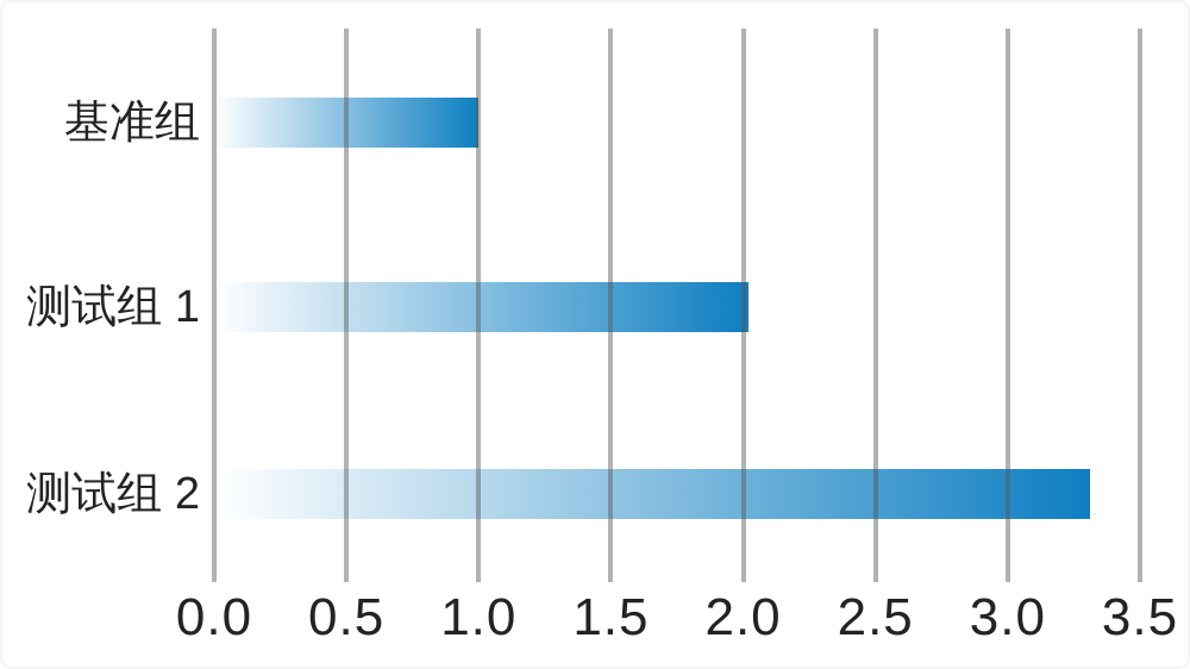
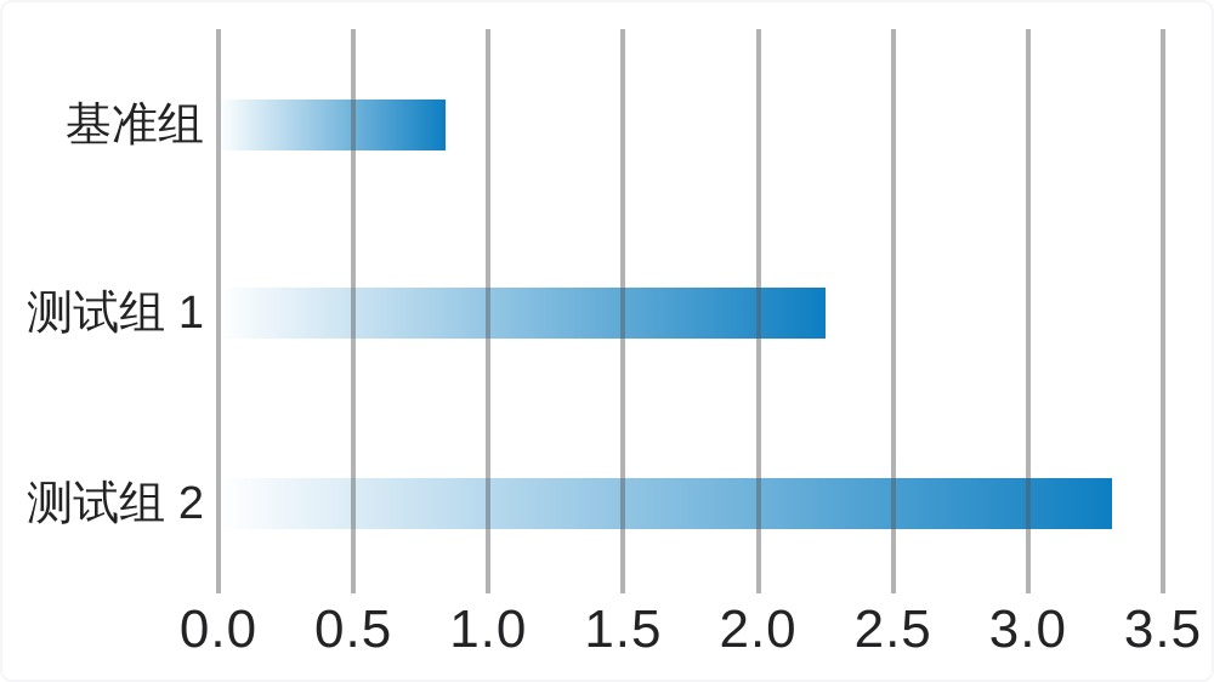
基准组: 1.00 -> 0.84
测试组 1: 2.02 -> 2.25
